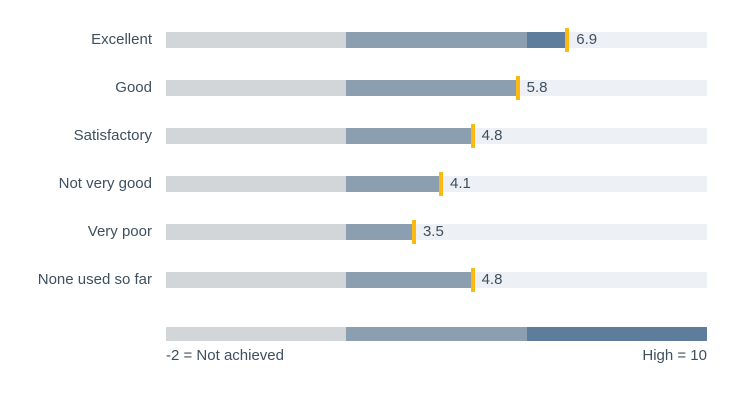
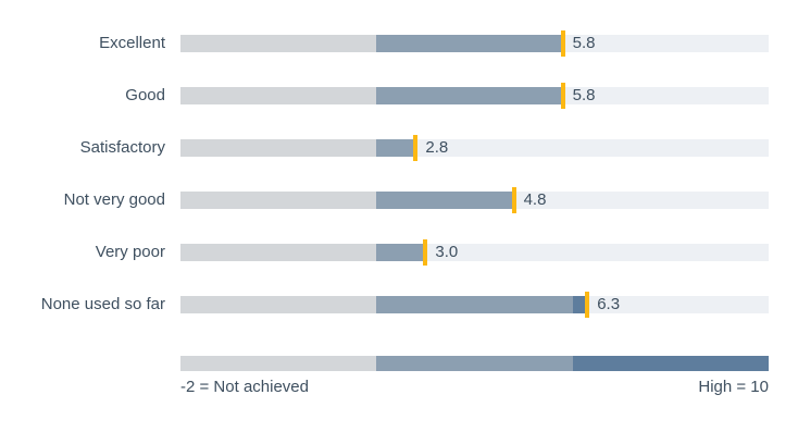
Excellent: 6.9 -> 5.8
Satisfactory: 4.8 -> 2.8
Not very good: 4.1 -> 4.8
Very poor: 3.5 -> 3.0
None used so far: 4.8 -> 6.3
